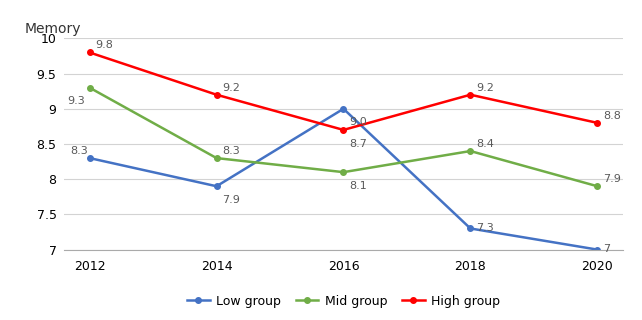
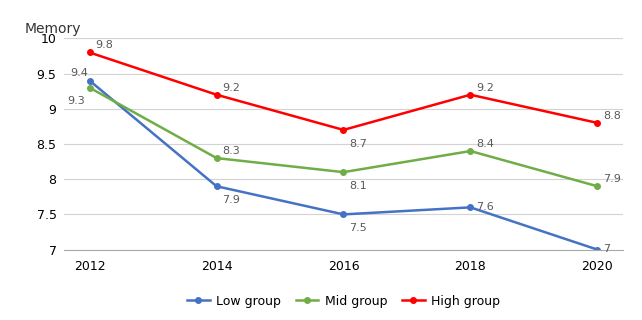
Low group/2012: 8.3 -> 9.4
Low group/2016: 9.0 -> 7.5
Low group/2018: 7.3 -> 7.6
